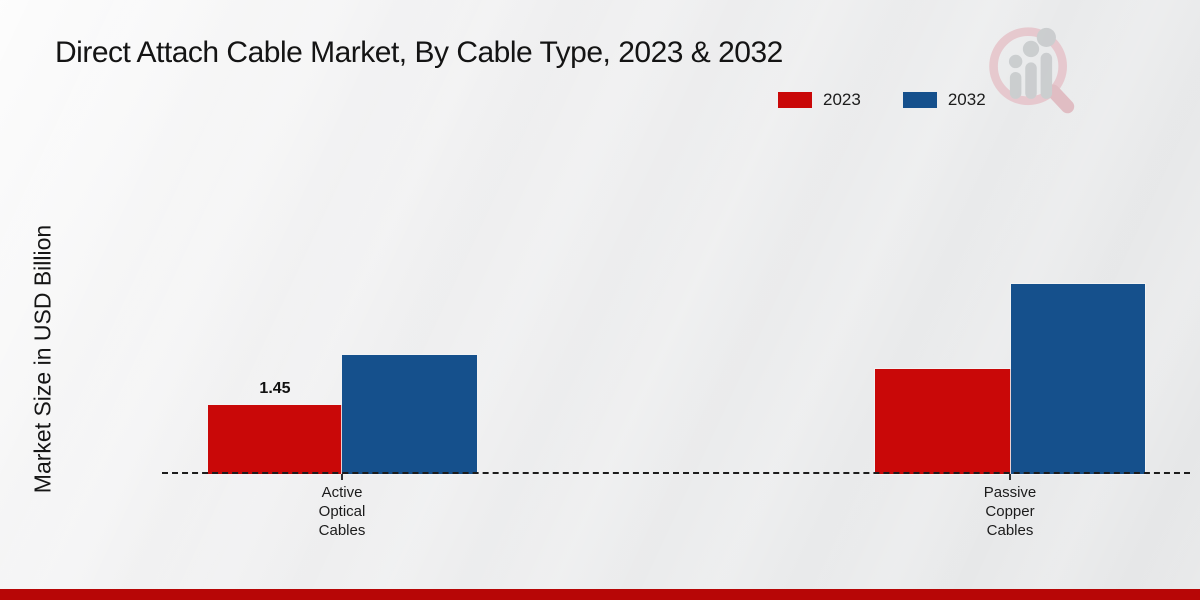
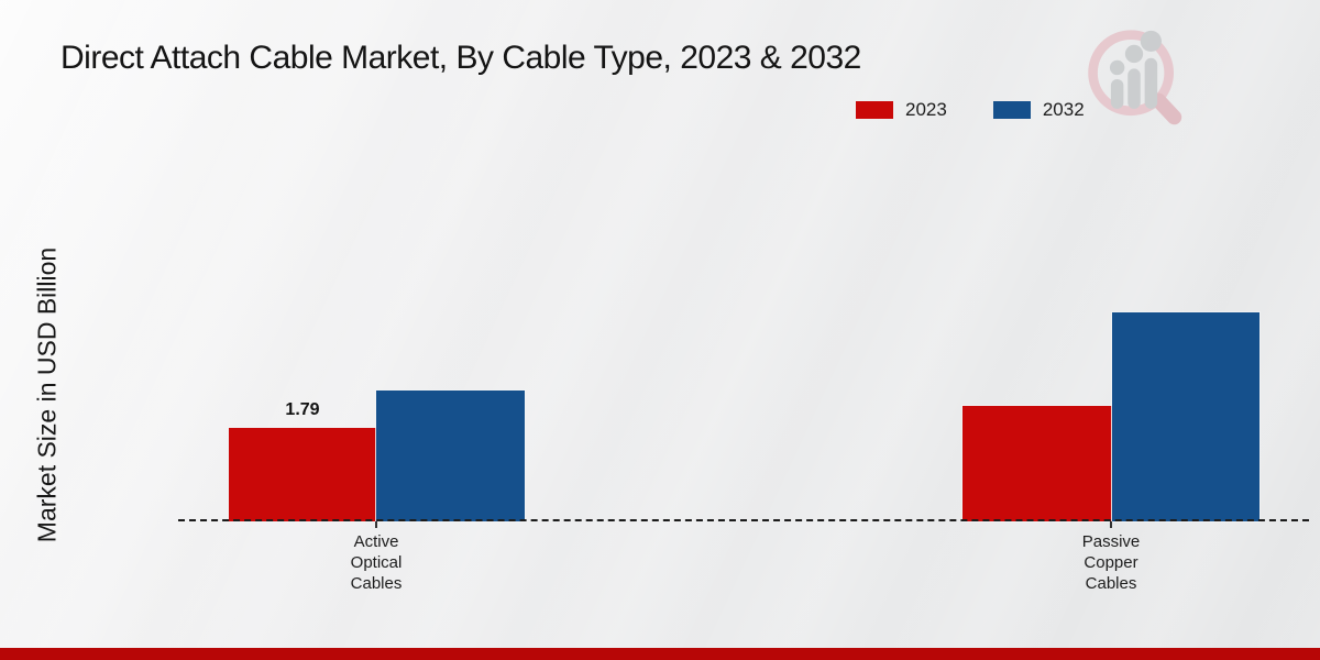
2023/Active Optical Cables: 1.45 -> 1.79
